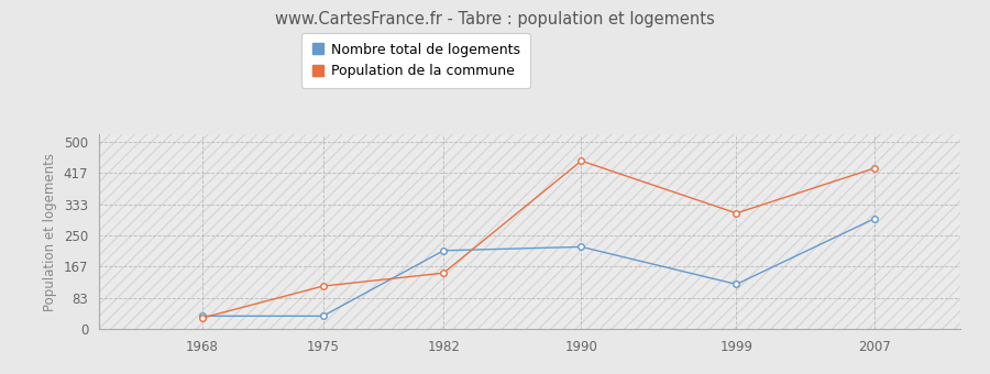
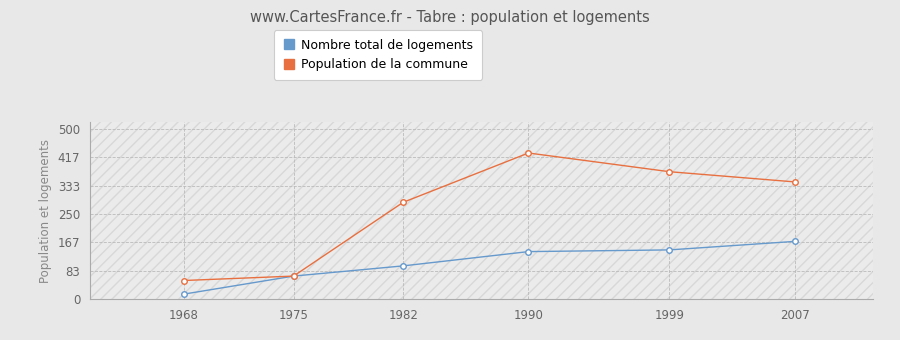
Nombre total de logements/1968: 35 -> 15
Population de la commune/1968: 30 -> 55
Nombre total de logements/1975: 35 -> 68
Population de la commune/1975: 115 -> 68
Nombre total de logements/1982: 210 -> 98
Population de la commune/1982: 150 -> 285
Nombre total de logements/1990: 220 -> 140
Population de la commune/1990: 450 -> 430
Nombre total de logements/1999: 120 -> 145
Population de la commune/1999: 310 -> 375
Nombre total de logements/2007: 295 -> 170
Population de la commune/2007: 430 -> 345
